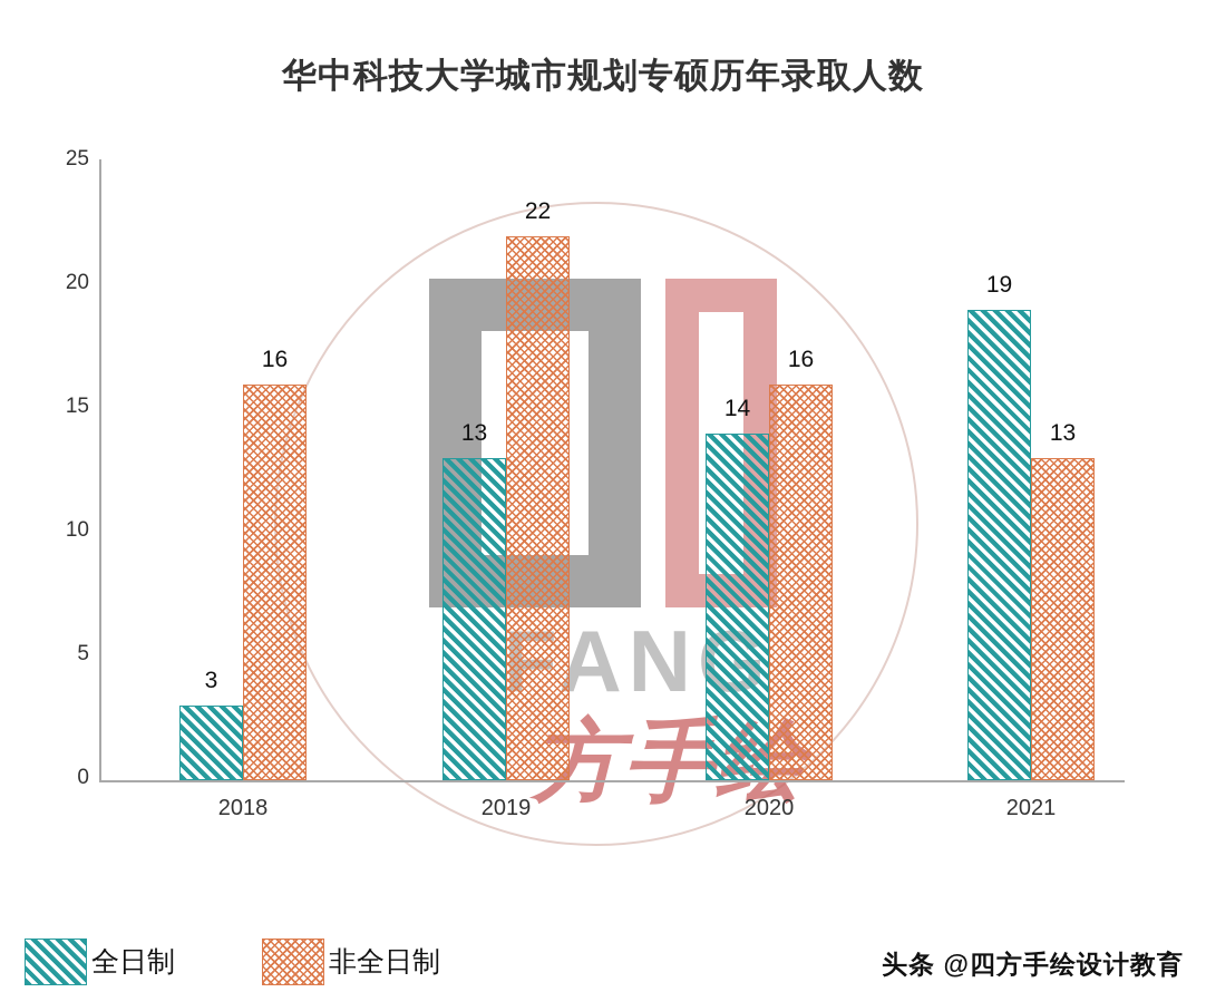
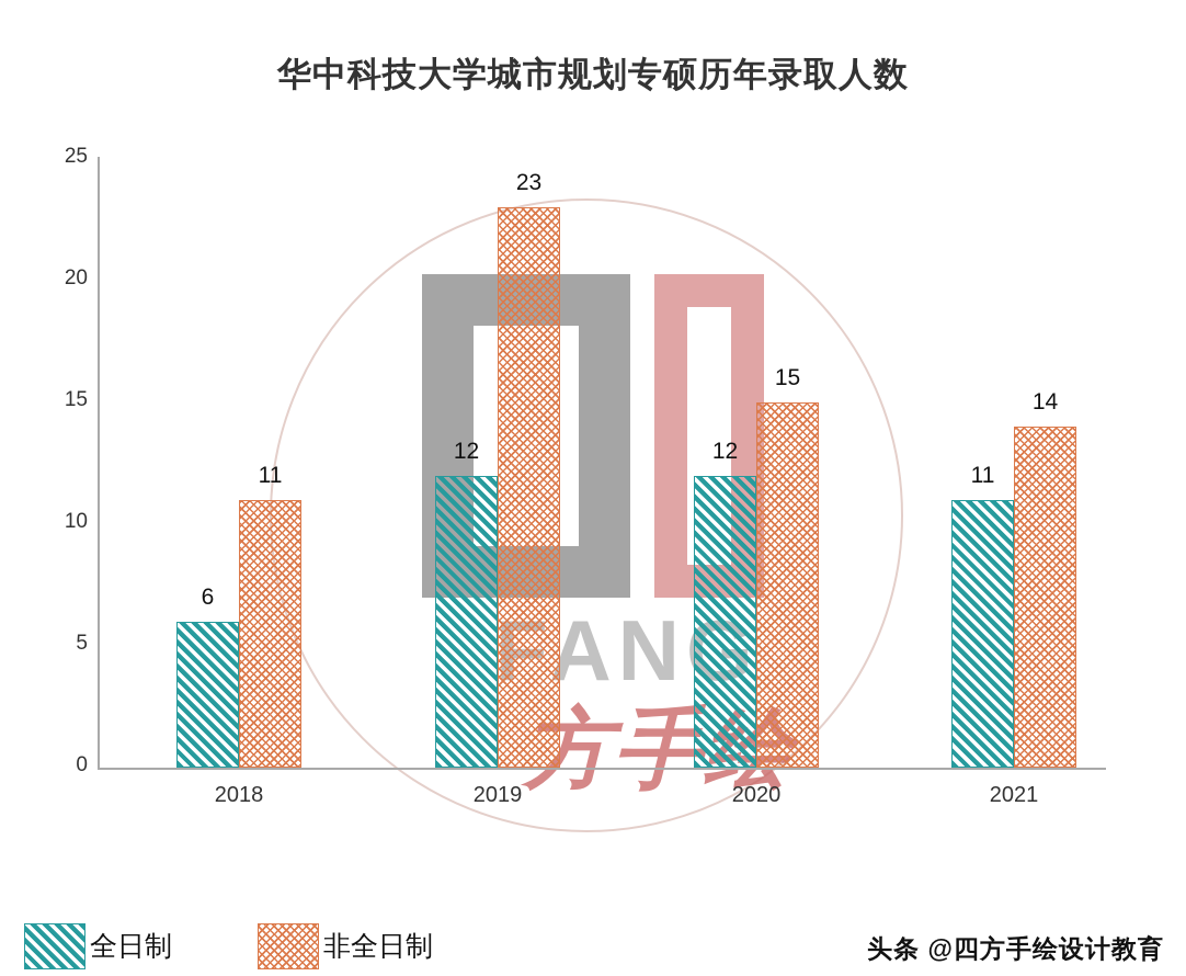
全日制/2018: 3 -> 6
非全日制/2018: 16 -> 11
全日制/2019: 13 -> 12
非全日制/2019: 22 -> 23
全日制/2020: 14 -> 12
非全日制/2020: 16 -> 15
全日制/2021: 19 -> 11
非全日制/2021: 13 -> 14
